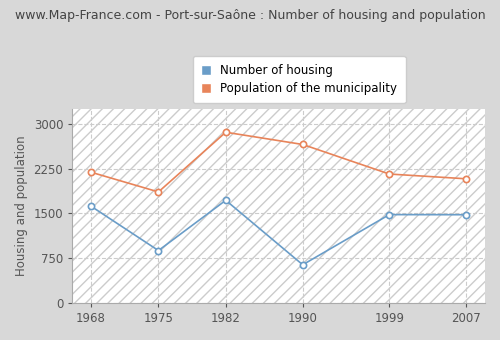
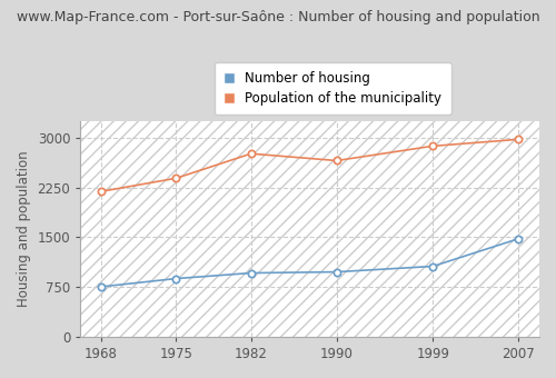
Number of housing/1968: 1620 -> 760
Population of the municipality/1975: 1860 -> 2390
Number of housing/1982: 1720 -> 960
Population of the municipality/1982: 2860 -> 2760
Number of housing/1990: 640 -> 980
Number of housing/1999: 1480 -> 1060
Population of the municipality/1999: 2160 -> 2880
Population of the municipality/2007: 2080 -> 2980
